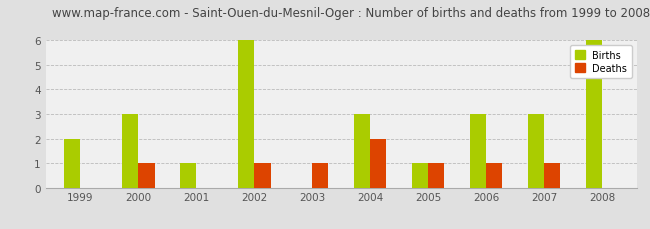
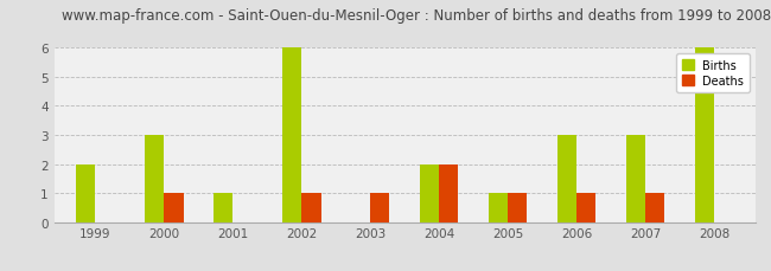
Births/2004: 3 -> 2
